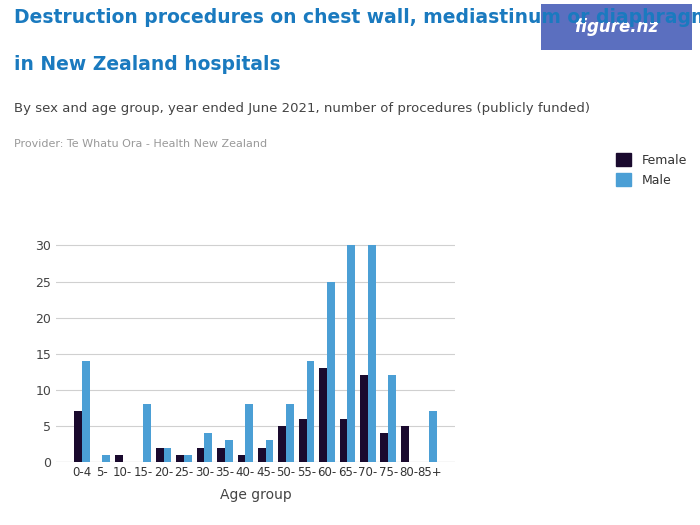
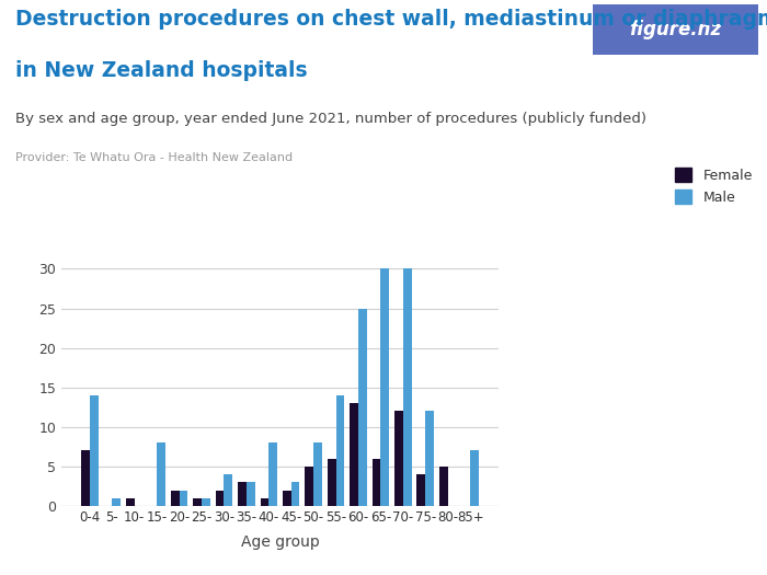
Female/35-: 2 -> 3
